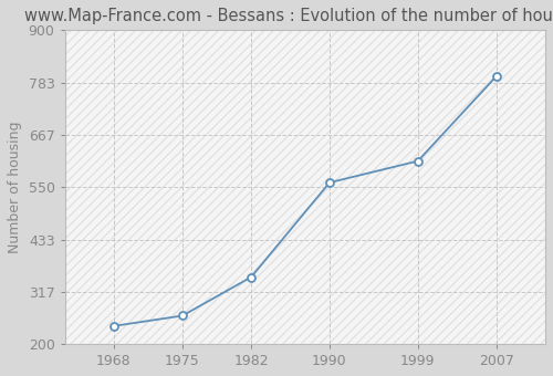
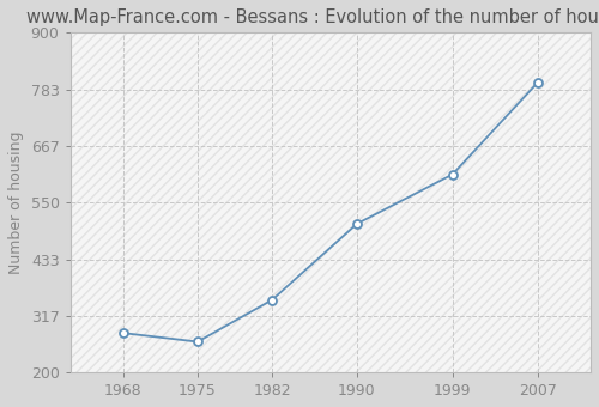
1968: 240 -> 281
1990: 560 -> 506
